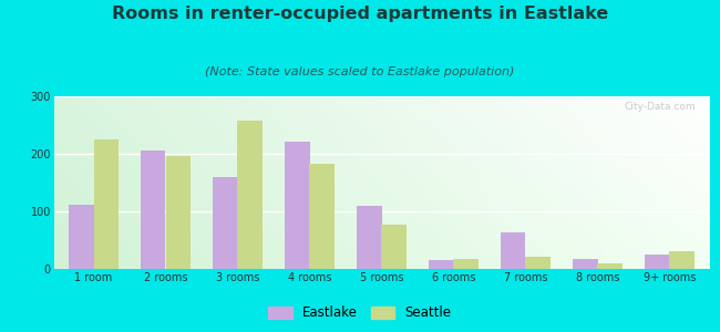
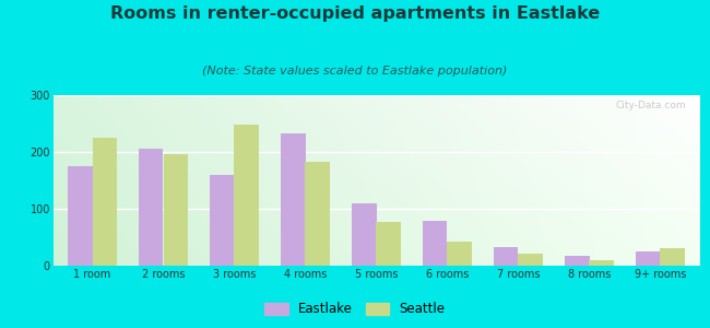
Eastlake/1 room: 112 -> 175
Seattle/3 rooms: 258 -> 248
Eastlake/4 rooms: 222 -> 232
Eastlake/6 rooms: 16 -> 78
Seattle/6 rooms: 18 -> 43
Eastlake/7 rooms: 64 -> 32
